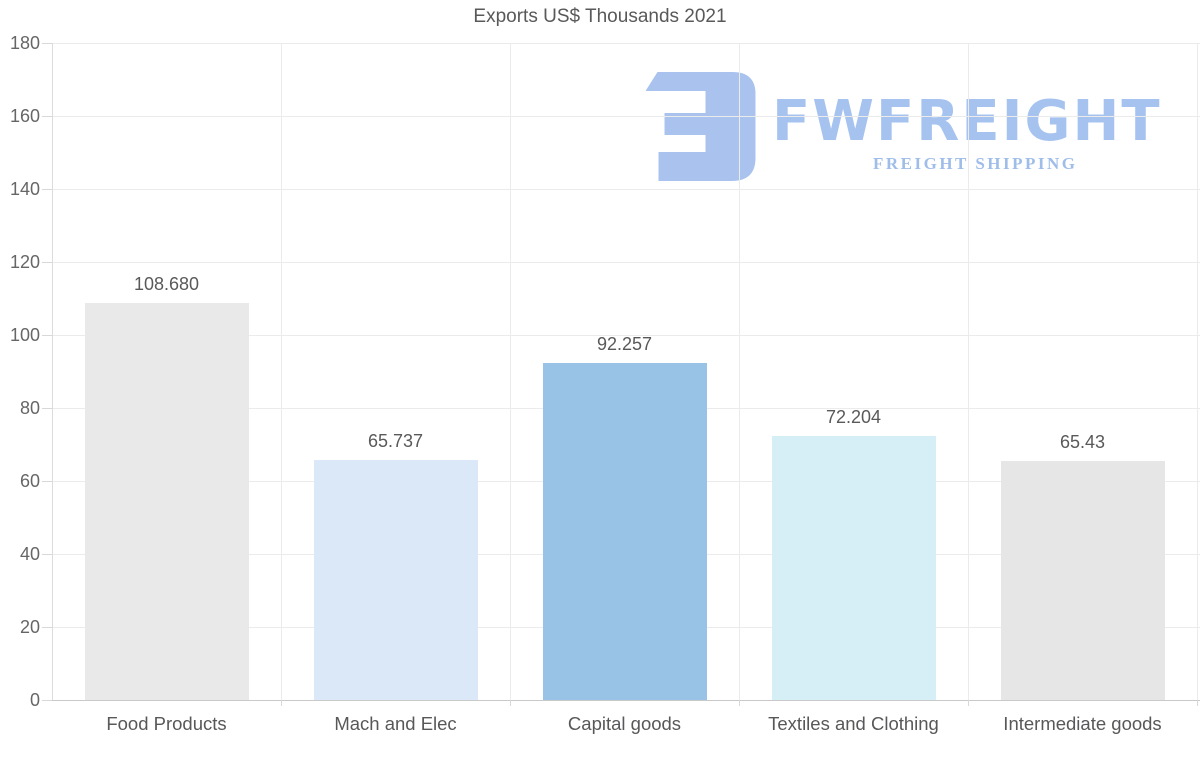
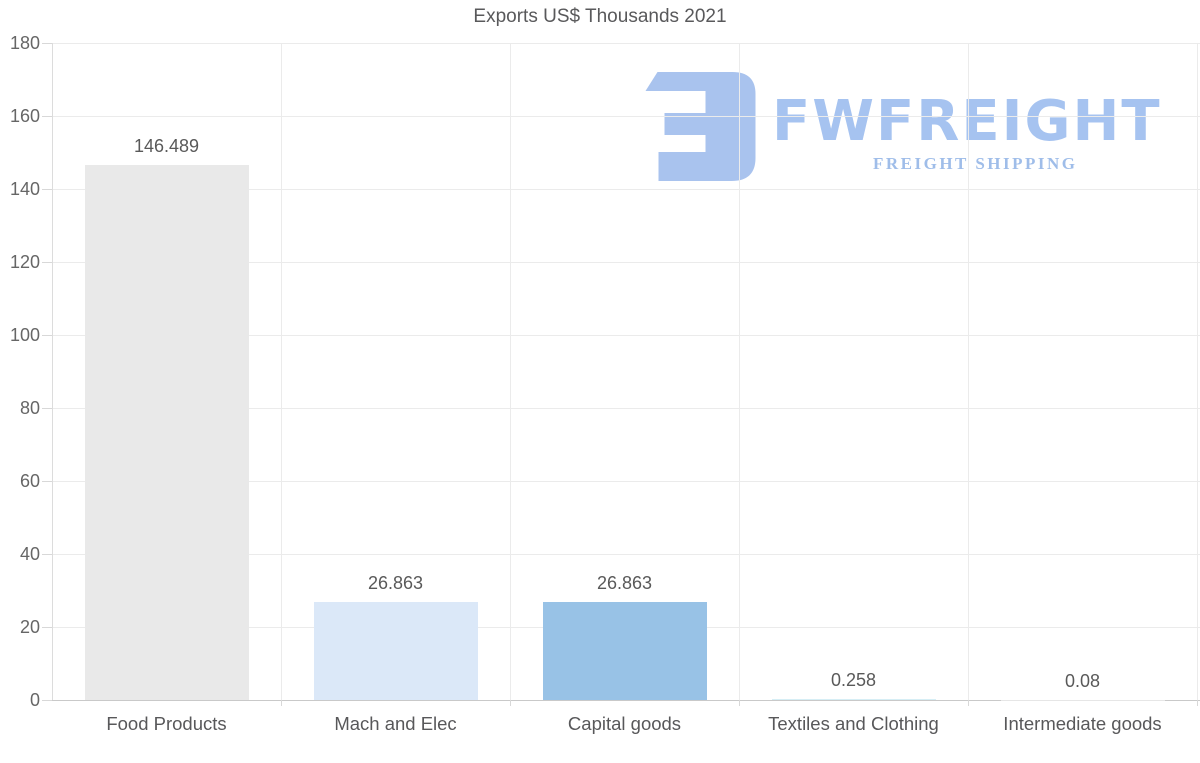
Food Products: 108.680 -> 146.489
Mach and Elec: 65.737 -> 26.863
Capital goods: 92.257 -> 26.863
Textiles and Clothing: 72.204 -> 0.258
Intermediate goods: 65.43 -> 0.08
